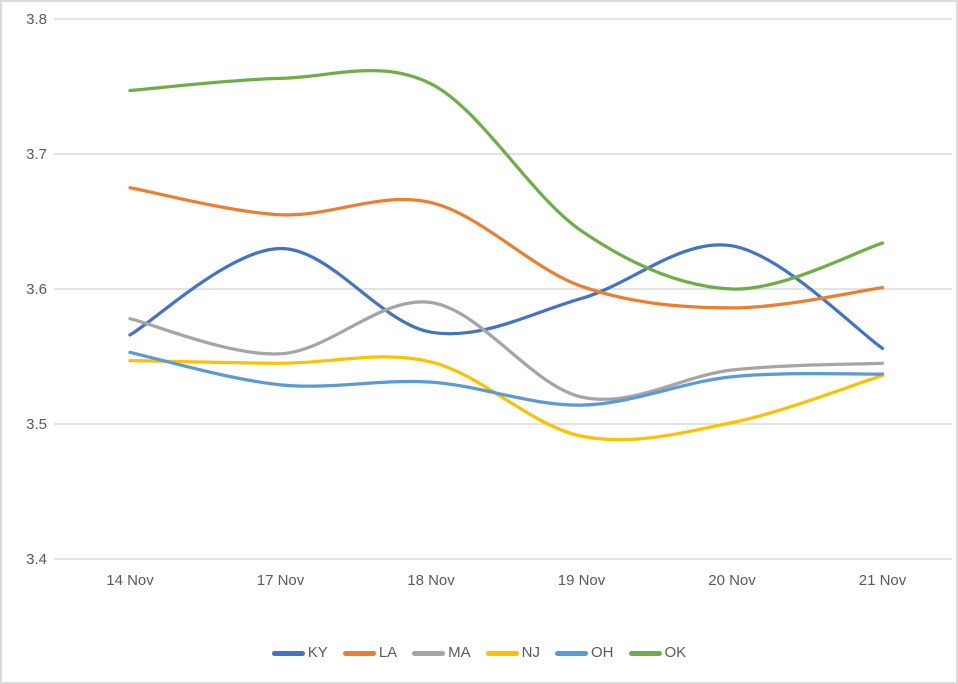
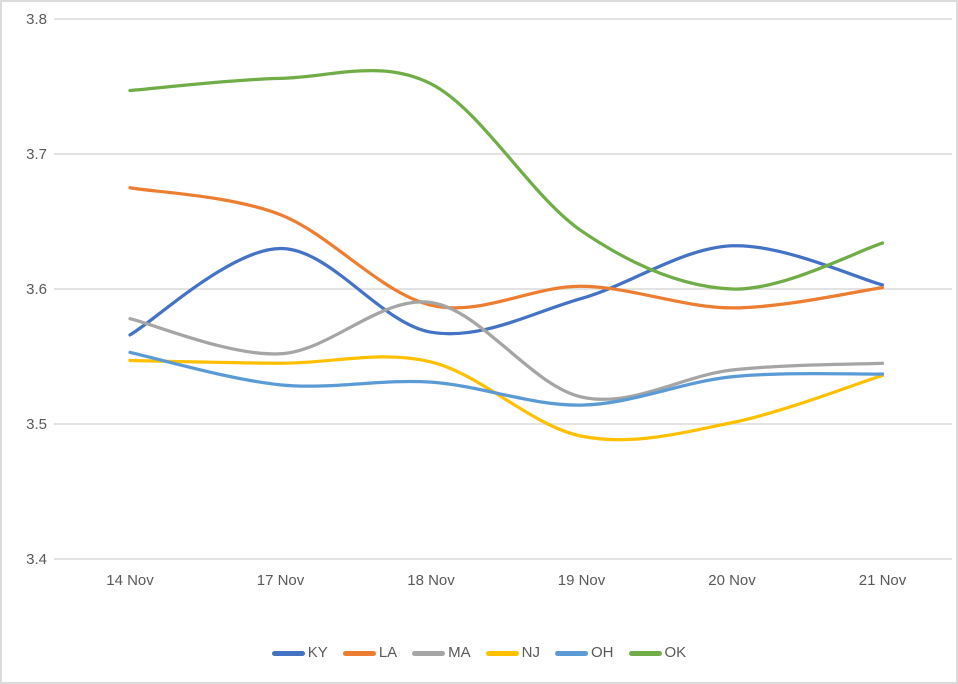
LA/18 Nov: 3.664 -> 3.588
KY/21 Nov: 3.556 -> 3.603
